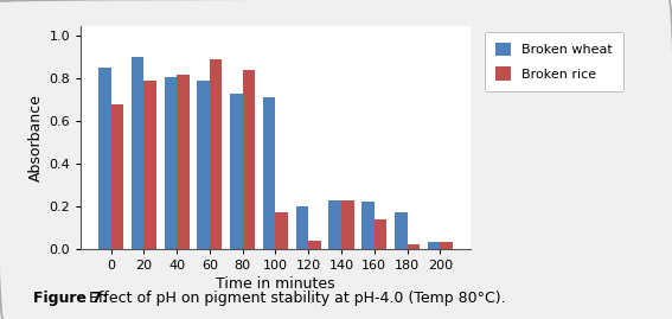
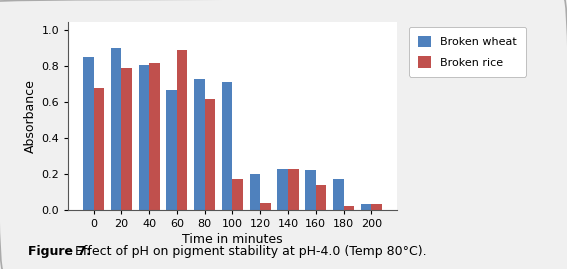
Broken wheat/60: 0.79 -> 0.67
Broken rice/80: 0.84 -> 0.62
